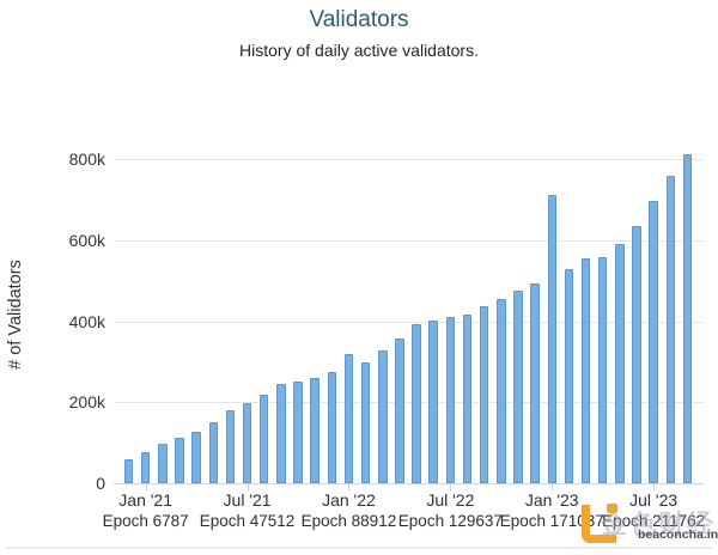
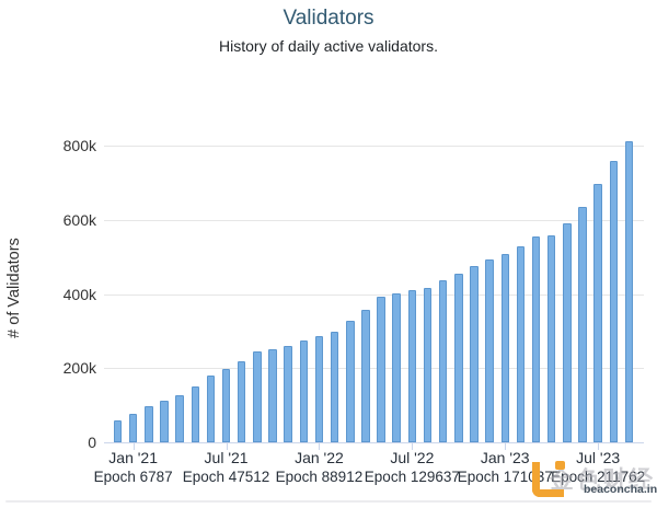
Jan '22: 320k -> 290k
Jan '23: 710k -> 510k
